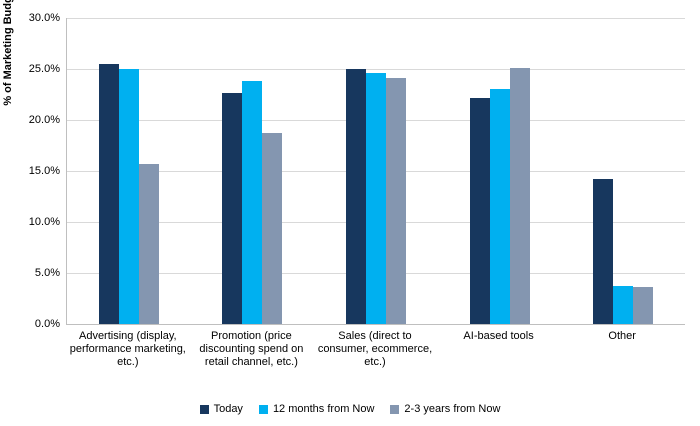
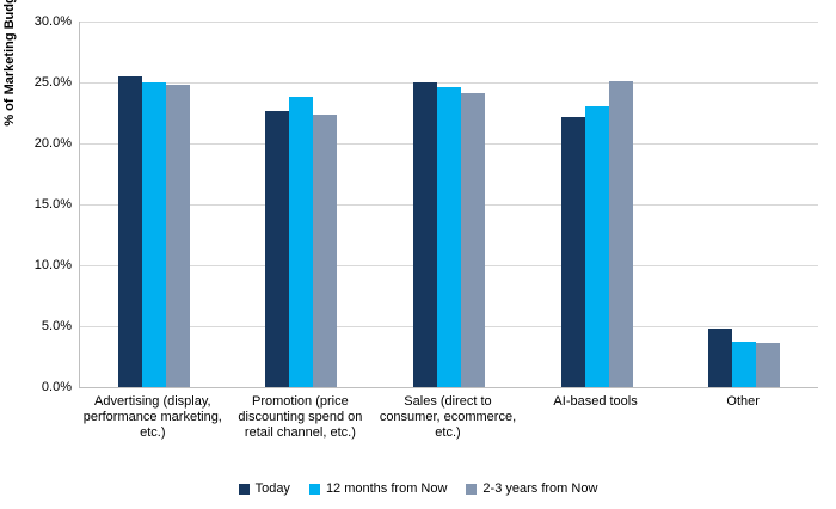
2-3 years from Now/Advertising (display, performance marketing, etc.): 15.7% -> 24.8%
2-3 years from Now/Promotion (price discounting spend on retail channel, etc.): 18.7% -> 22.4%
Today/Other: 14.2% -> 4.8%
